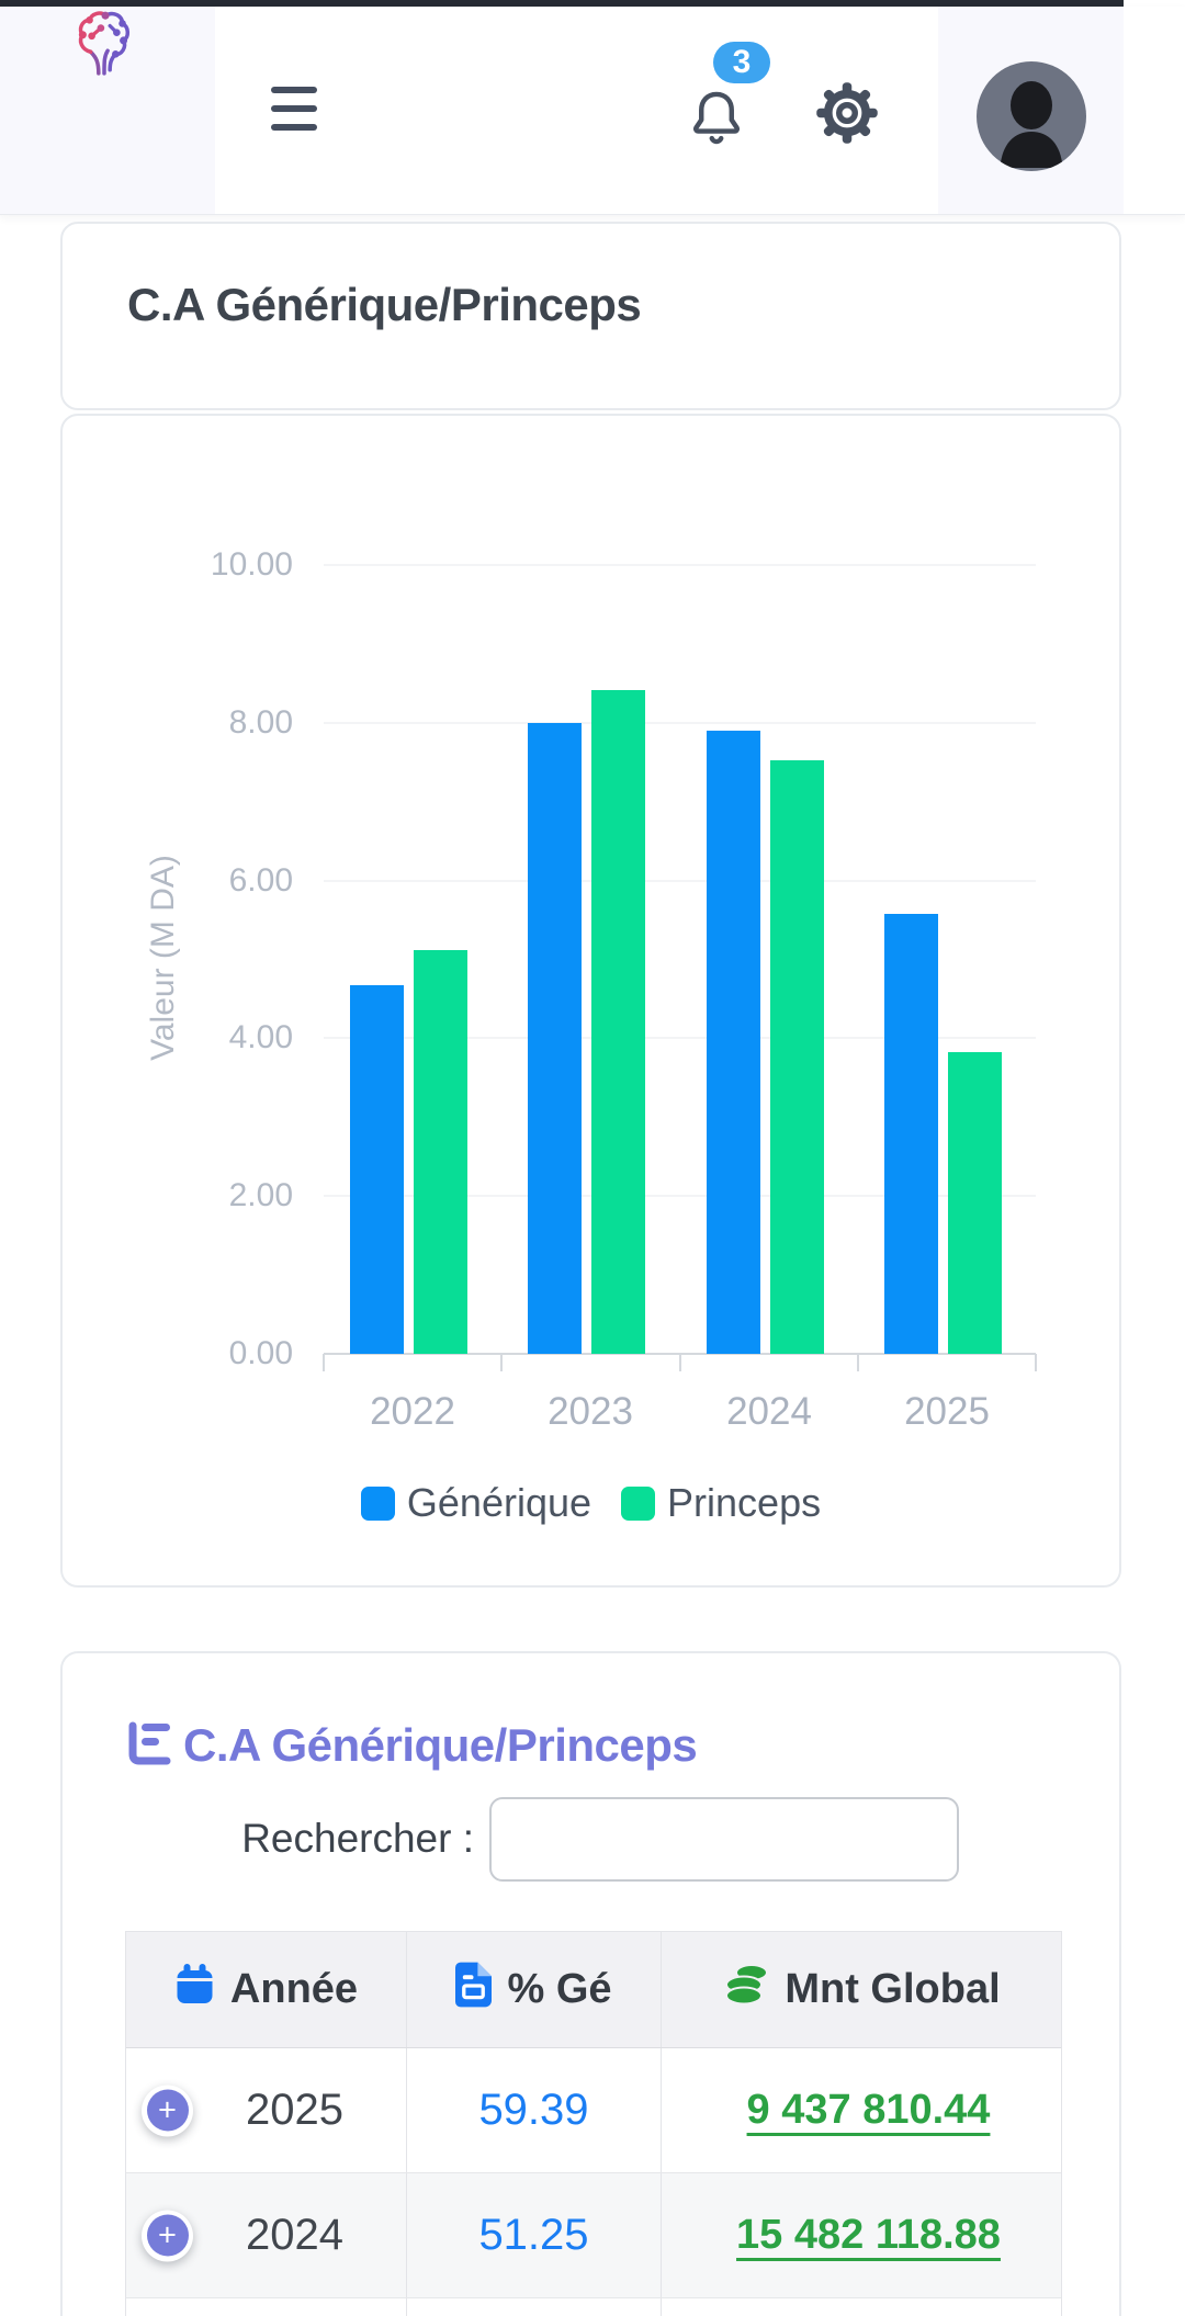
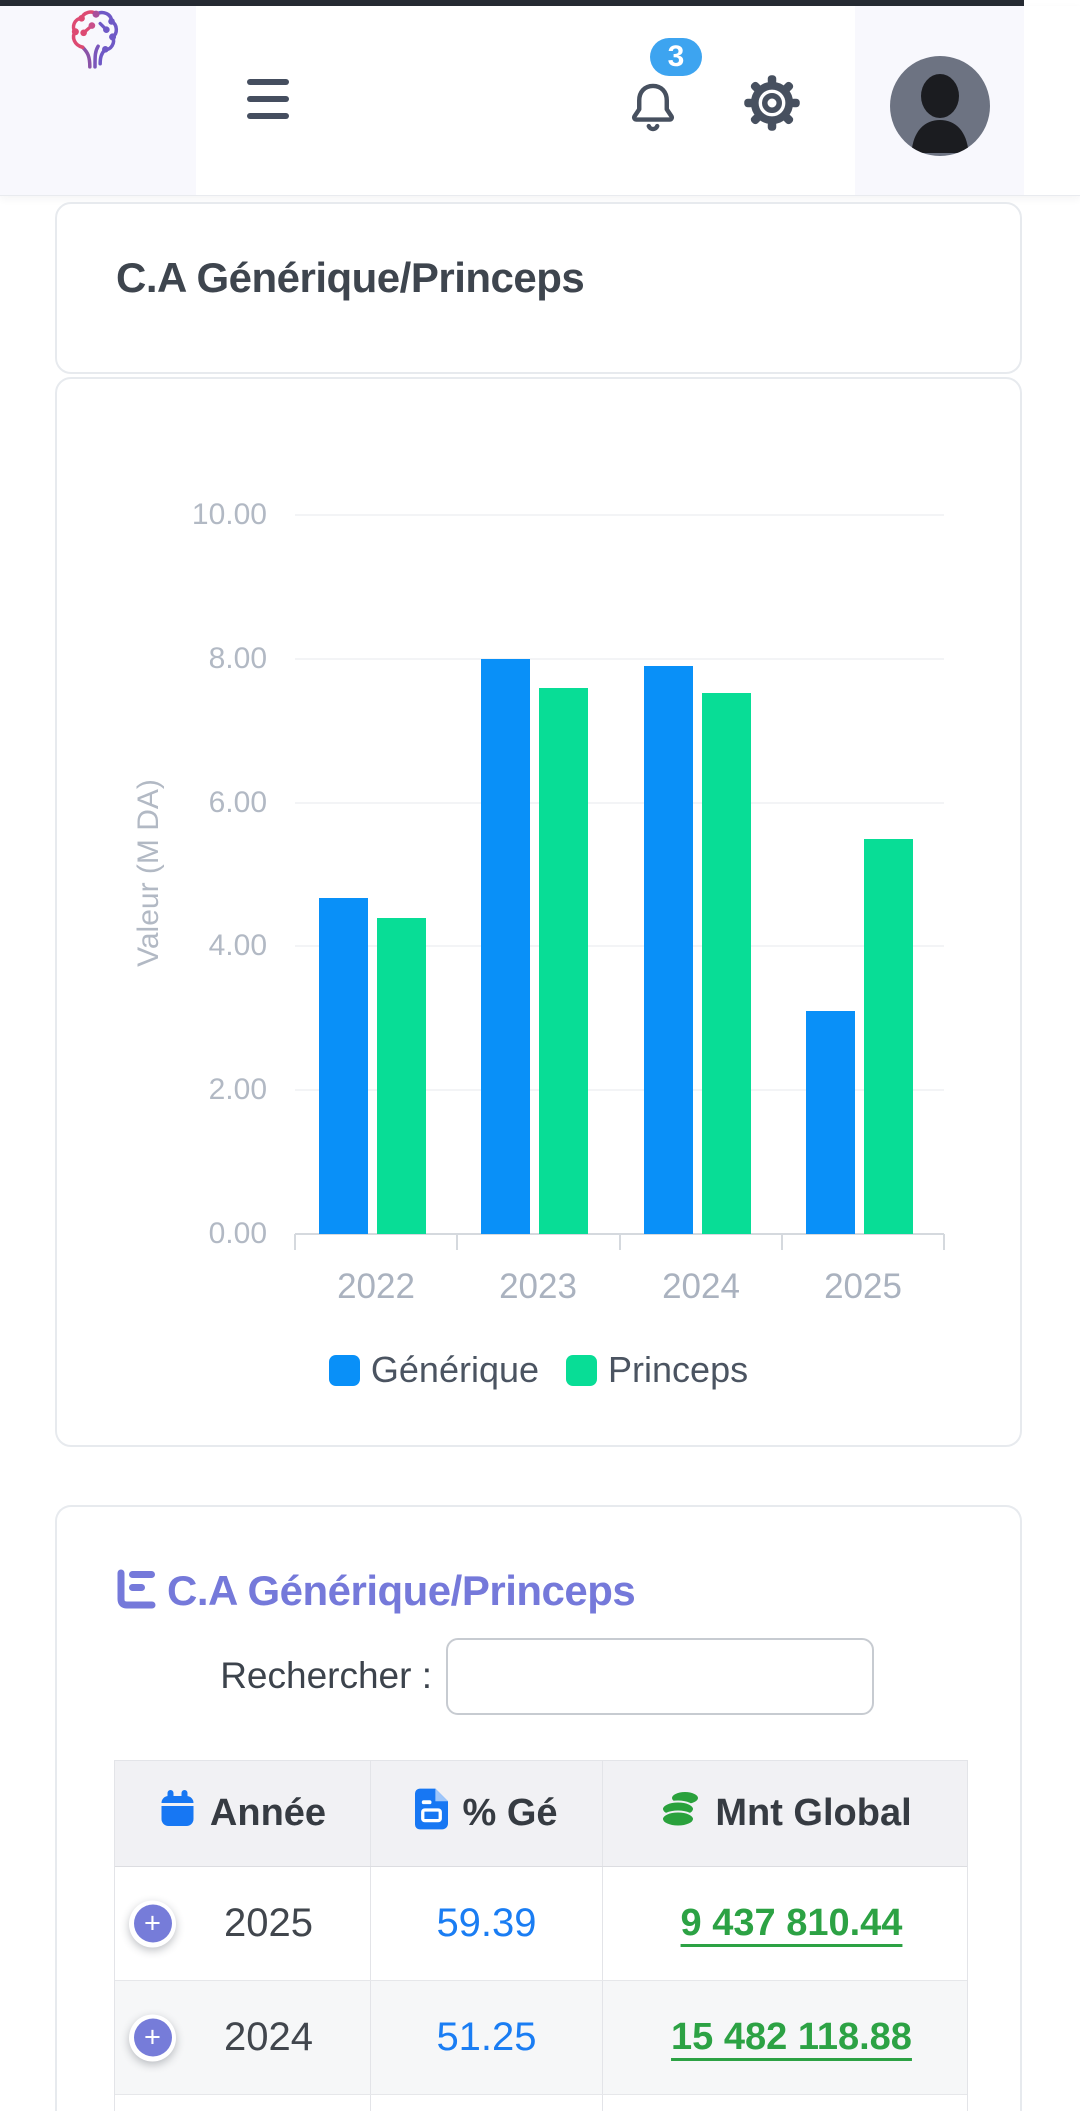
Princeps/2022: 5.1 -> 4.4
Princeps/2023: 8.4 -> 7.6
Générique/2025: 5.6 -> 3.1
Princeps/2025: 3.8 -> 5.5
